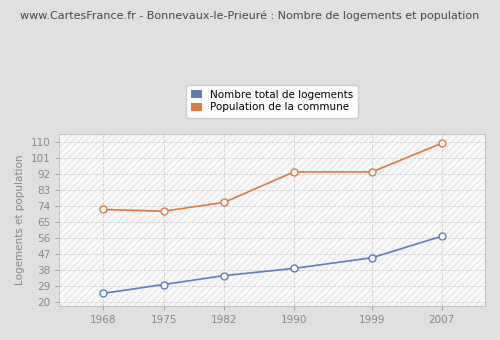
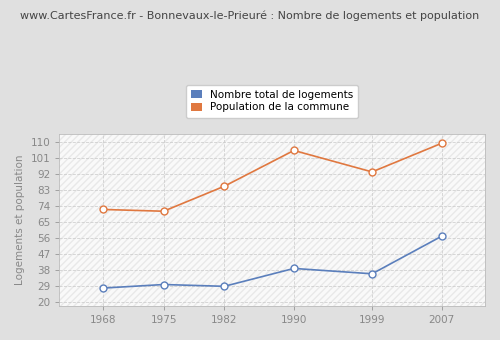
Nombre total de logements/1968: 25 -> 28
Nombre total de logements/1982: 35 -> 29
Population de la commune/1982: 76 -> 85
Population de la commune/1990: 93 -> 105
Nombre total de logements/1999: 45 -> 36
